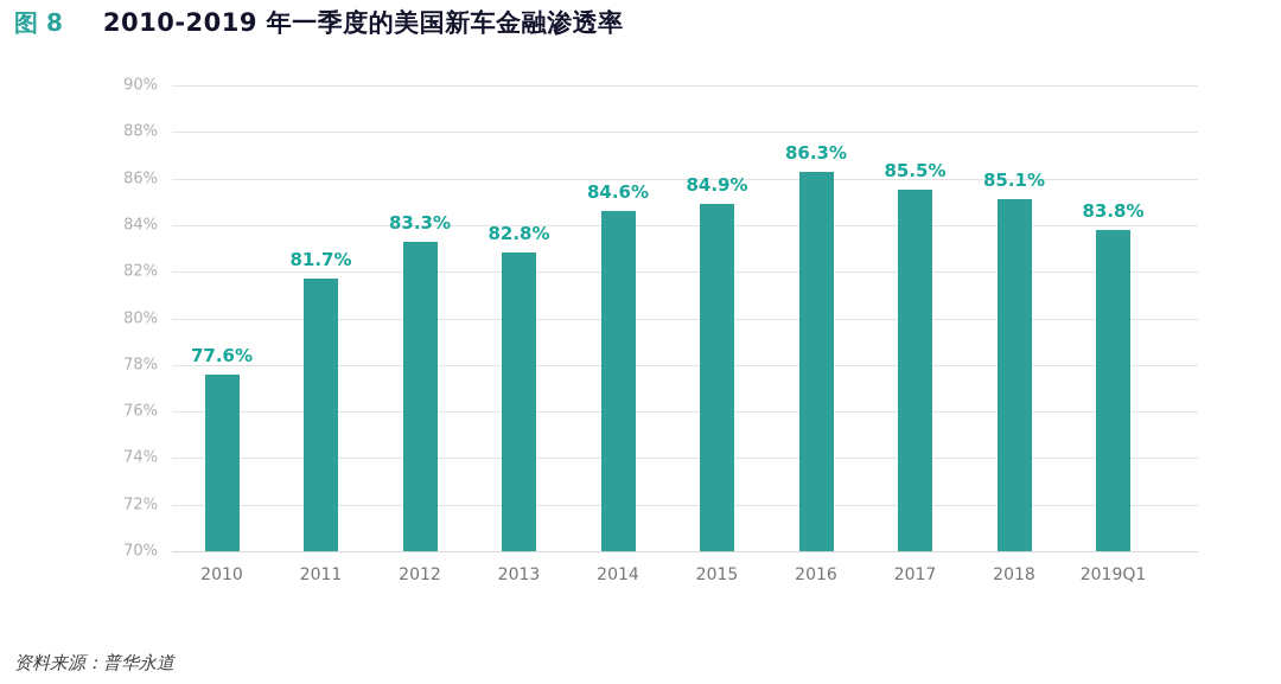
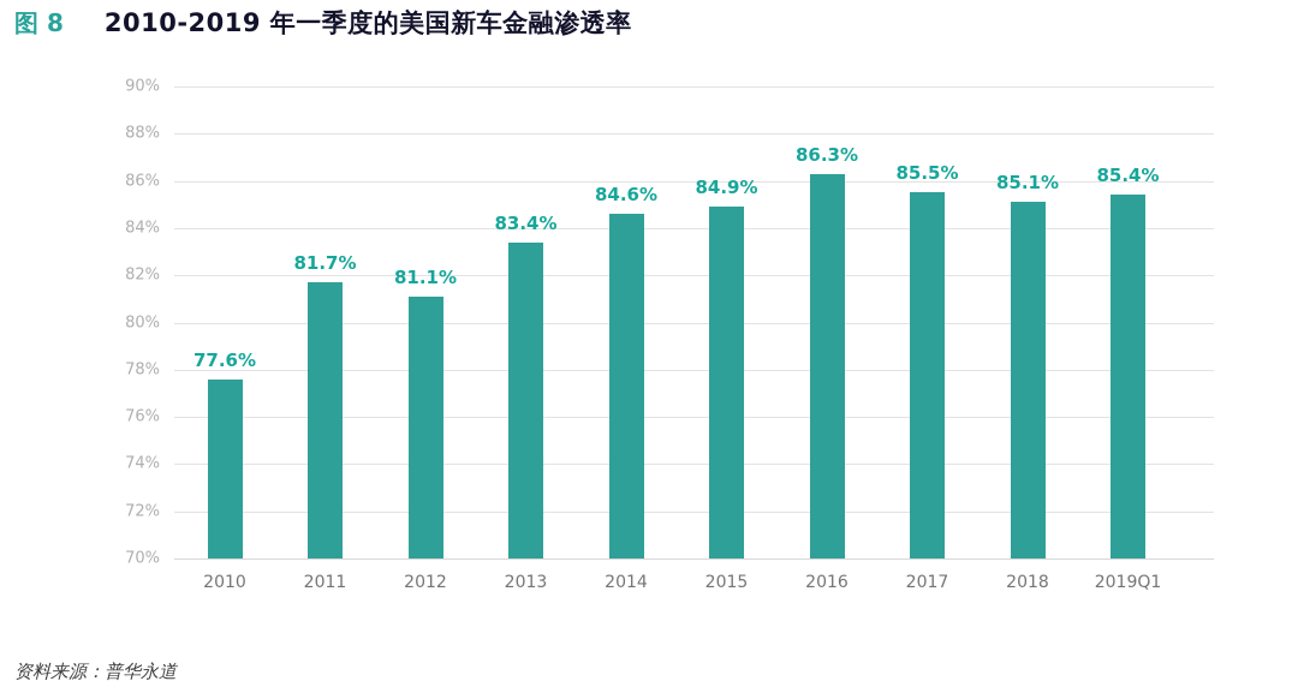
2012: 83.3% -> 81.1%
2013: 82.8% -> 83.4%
2019Q1: 83.8% -> 85.4%
